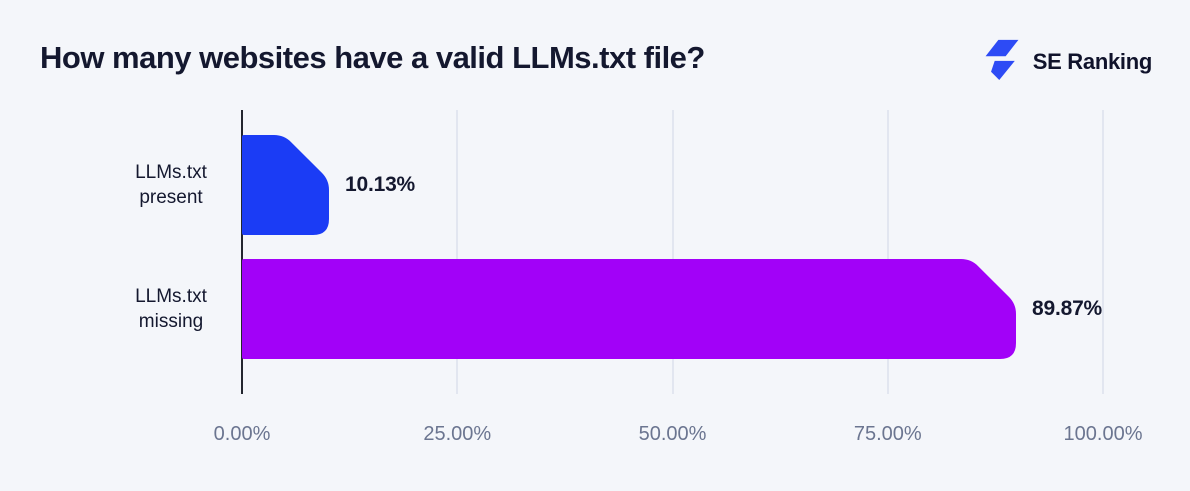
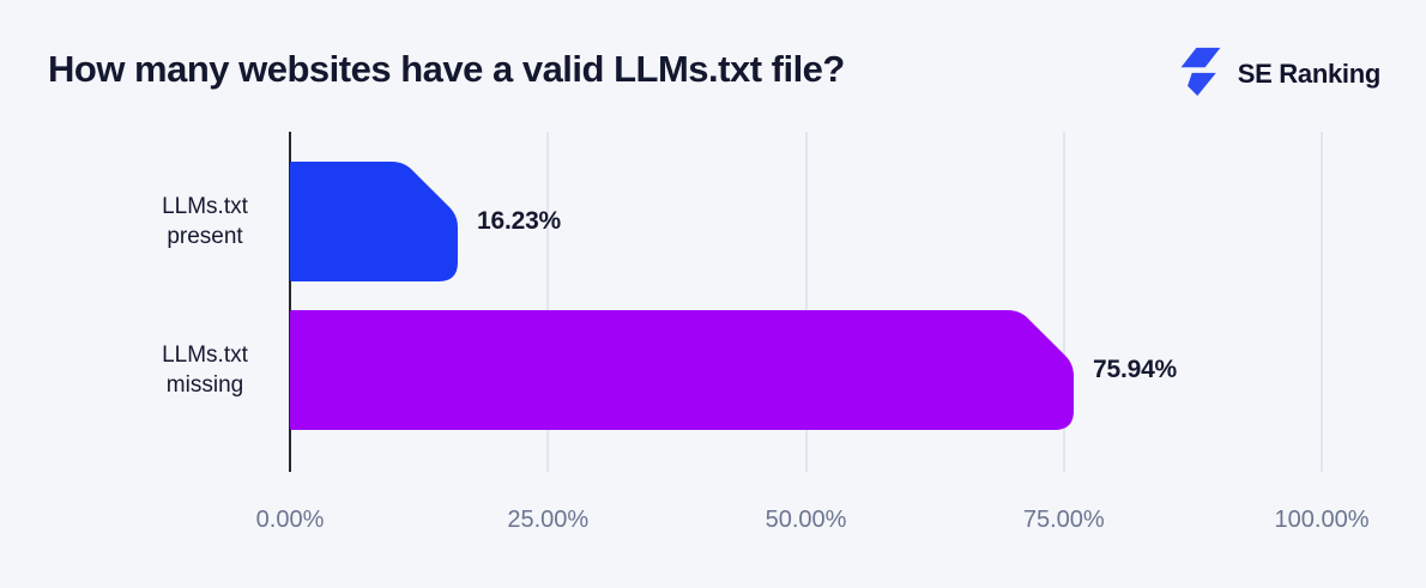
LLMs.txt present: 10.13% -> 16.23%
LLMs.txt missing: 89.87% -> 75.94%
